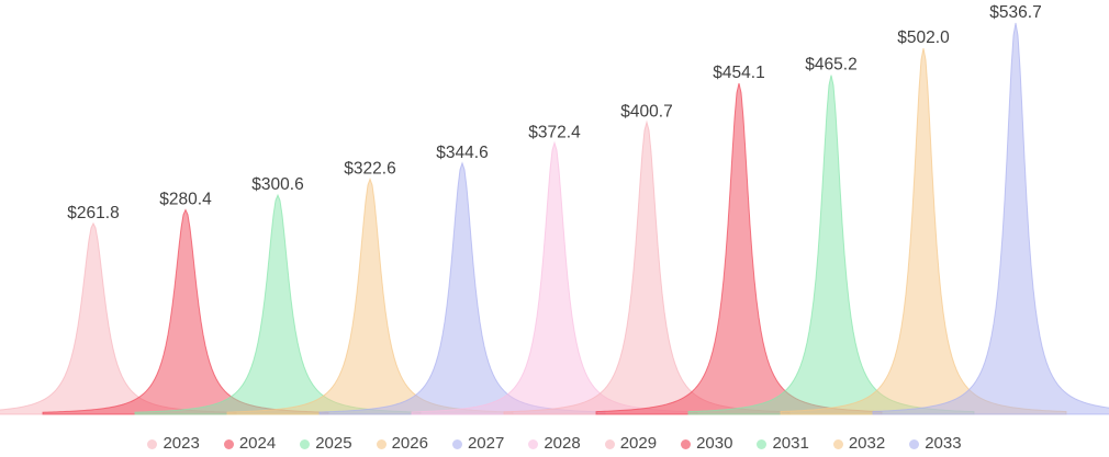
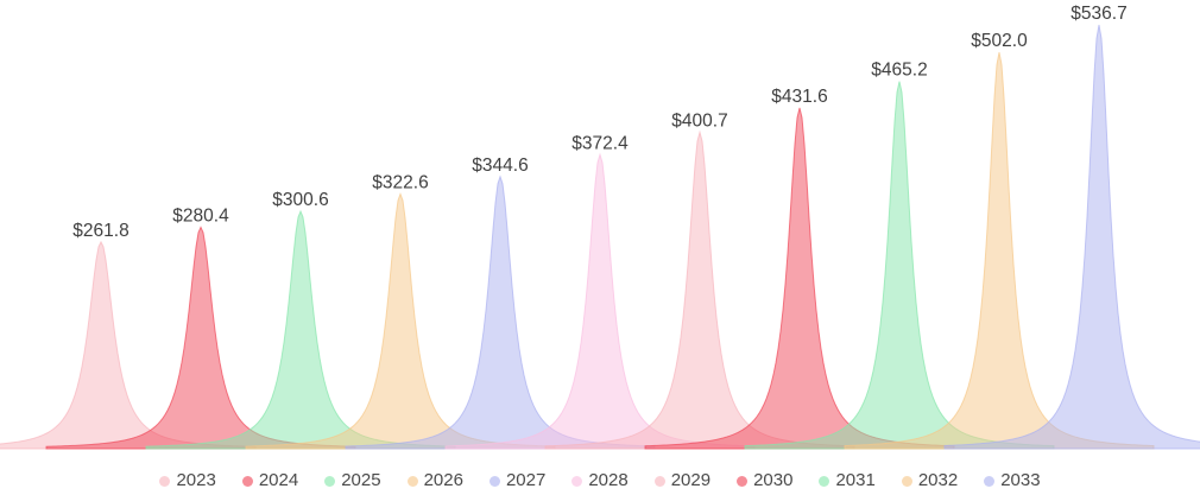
2030: $454.1 -> $431.6
